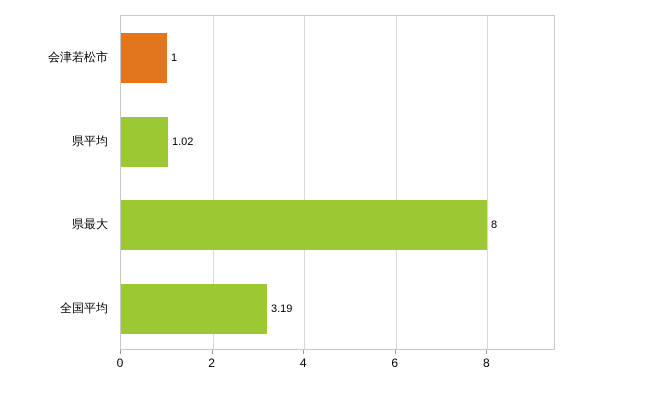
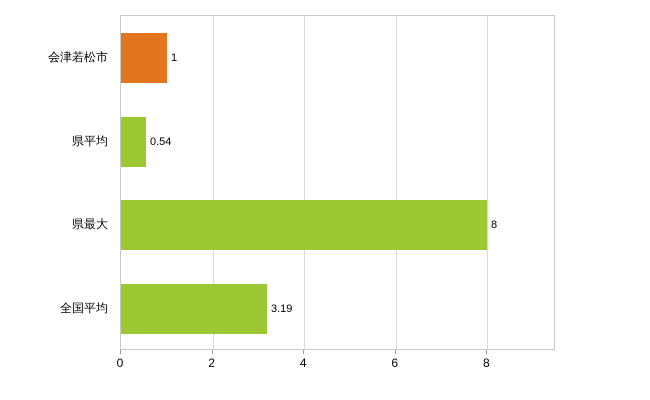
県平均: 1.02 -> 0.54
